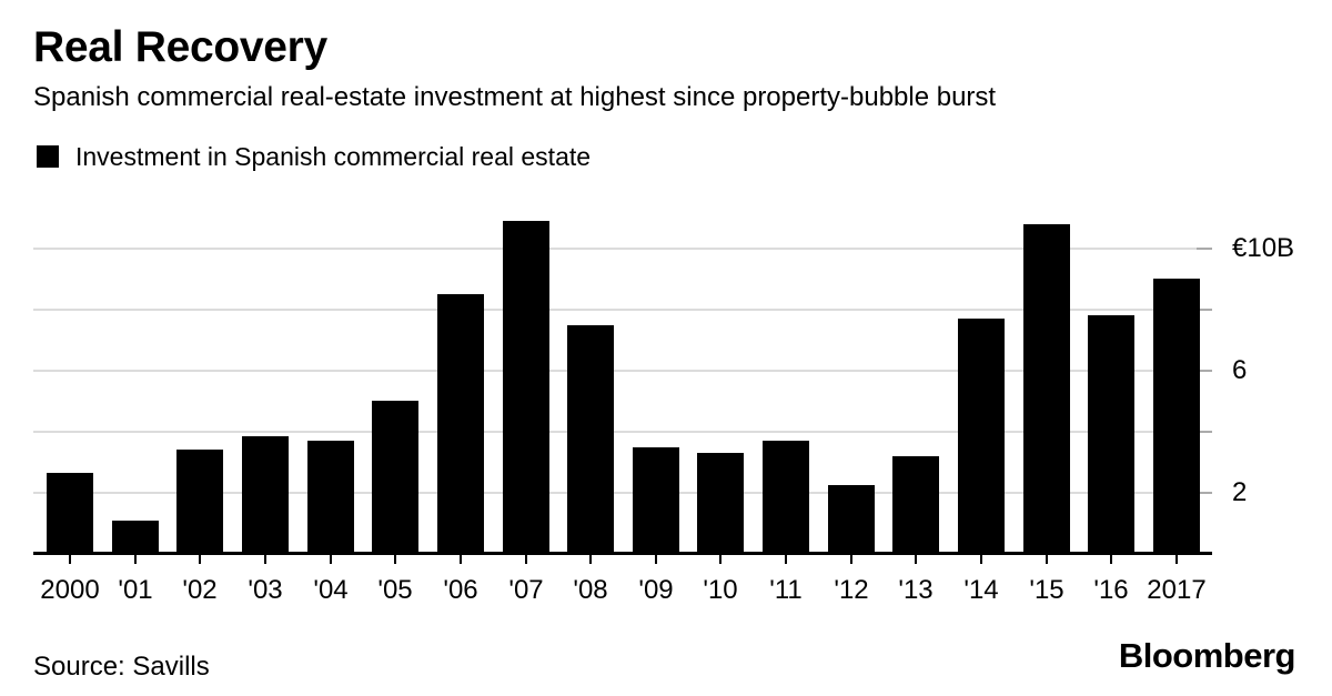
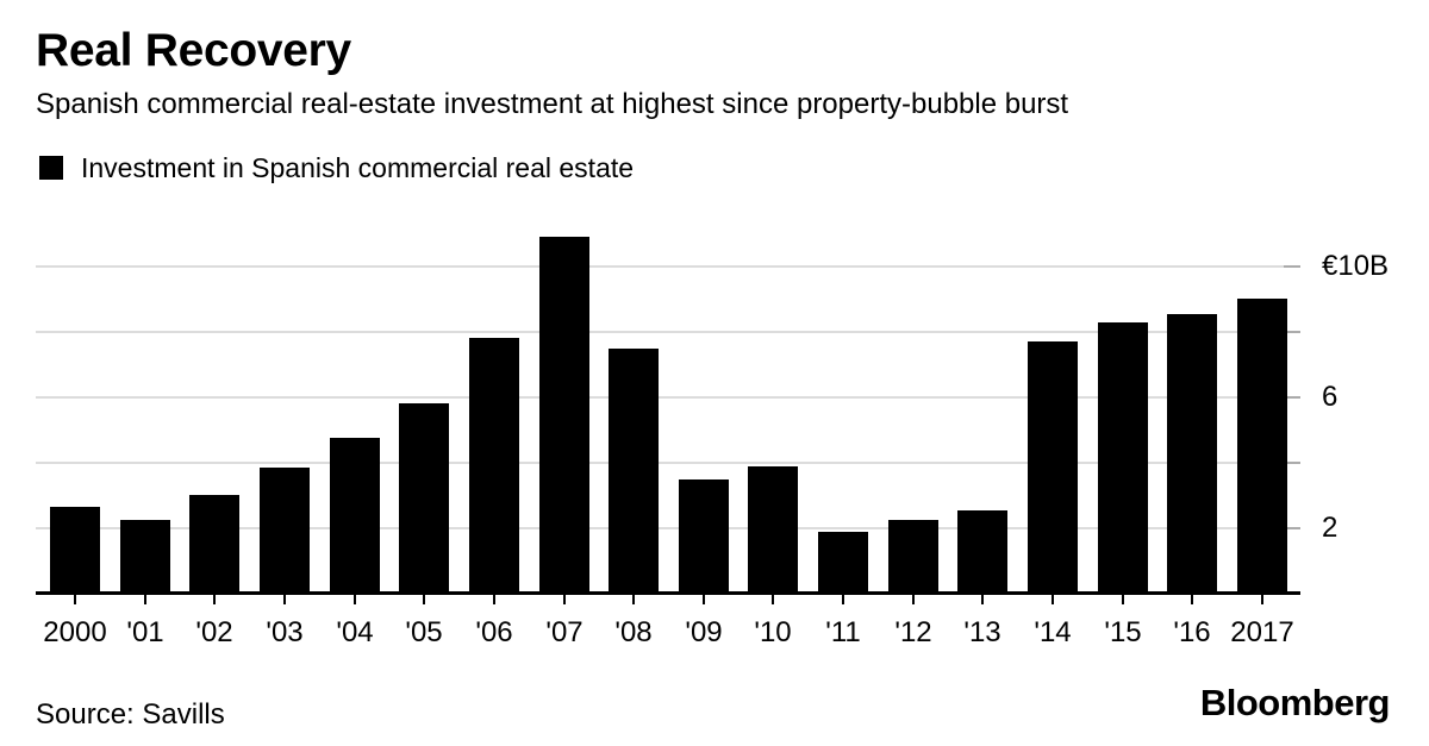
'01: €1.1B -> €2.2B
'02: €3.4B -> €3.0B
'04: €3.7B -> €4.8B
'05: €5.0B -> €5.8B
'06: €8.5B -> €7.8B
'10: €3.3B -> €3.9B
'11: €3.7B -> €1.9B
'13: €3.2B -> €2.5B
'15: €10.8B -> €8.3B
'16: €7.8B -> €8.6B
